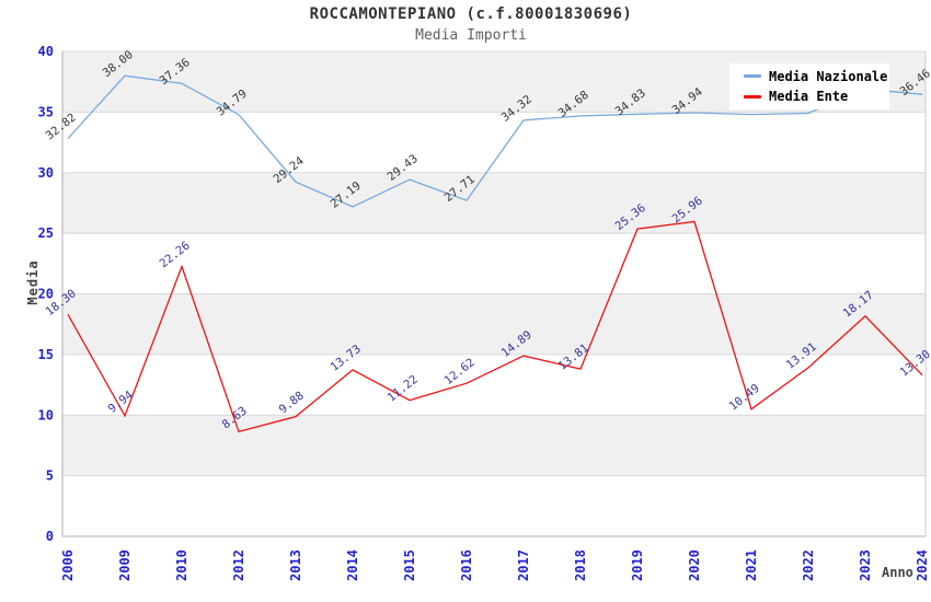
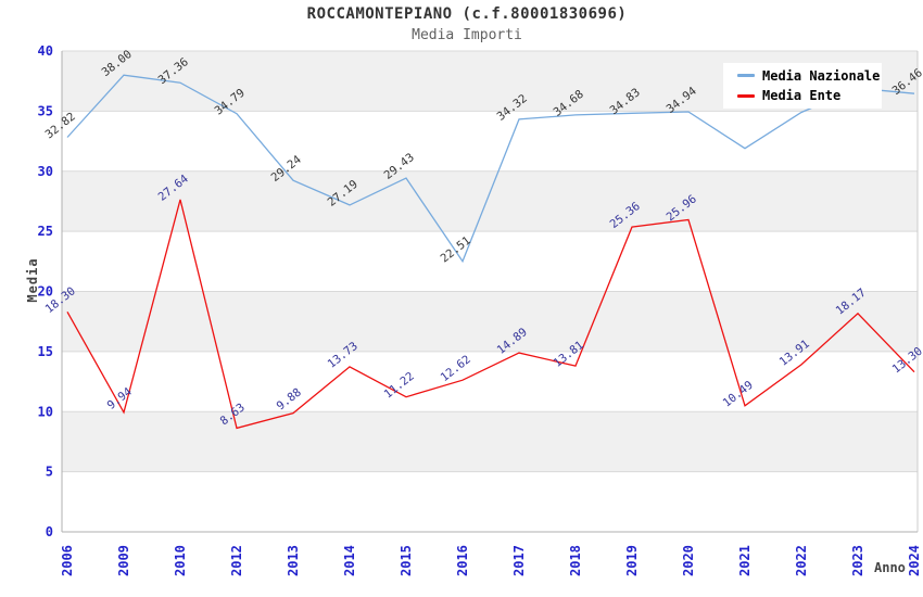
Media Ente/2010: 22.26 -> 27.64
Media Nazionale/2016: 27.71 -> 22.51
Media Nazionale/2021: 34.8 -> 31.9
